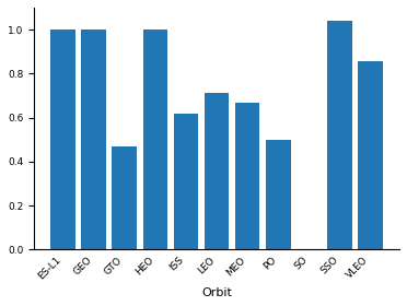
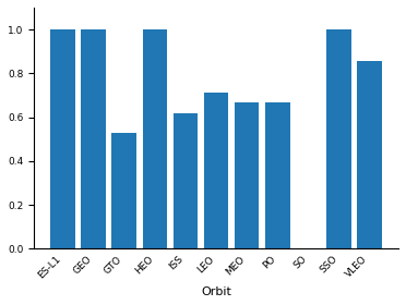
GTO: 0.470 -> 0.526
PO: 0.500 -> 0.667
SSO: 1.040 -> 1.000
